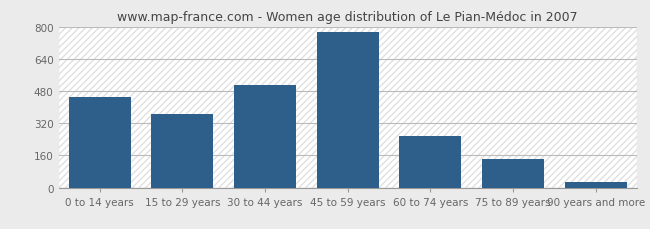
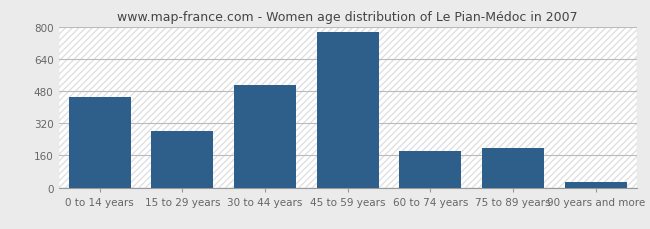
15 to 29 years: 365 -> 280
60 to 74 years: 255 -> 180
75 to 89 years: 140 -> 195
